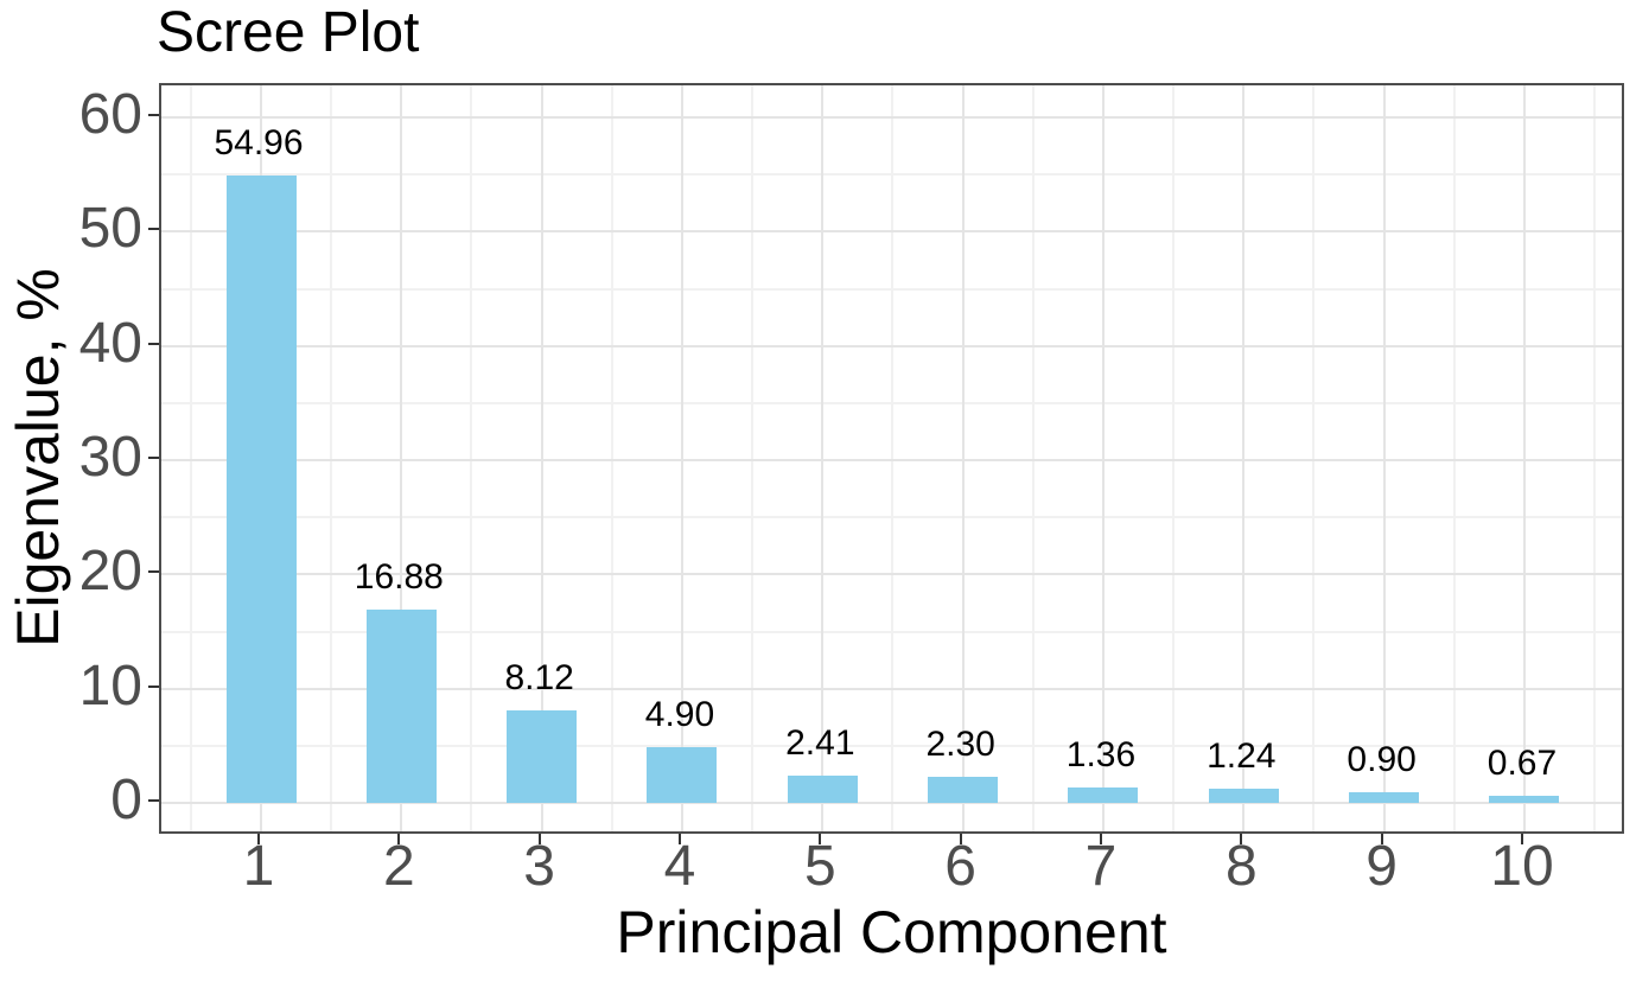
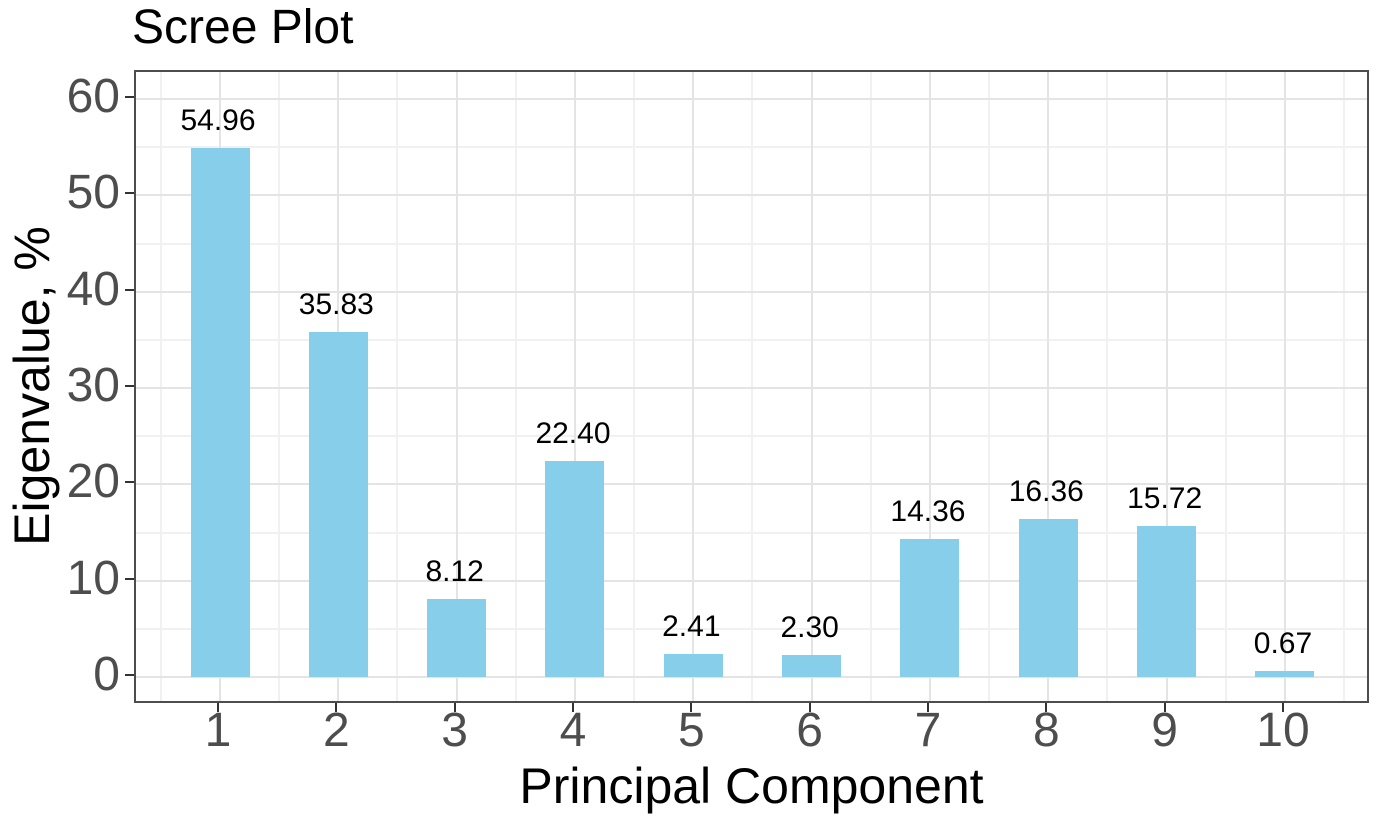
2: 16.88 -> 35.83
4: 4.90 -> 22.40
7: 1.36 -> 14.36
8: 1.24 -> 16.36
9: 0.90 -> 15.72
